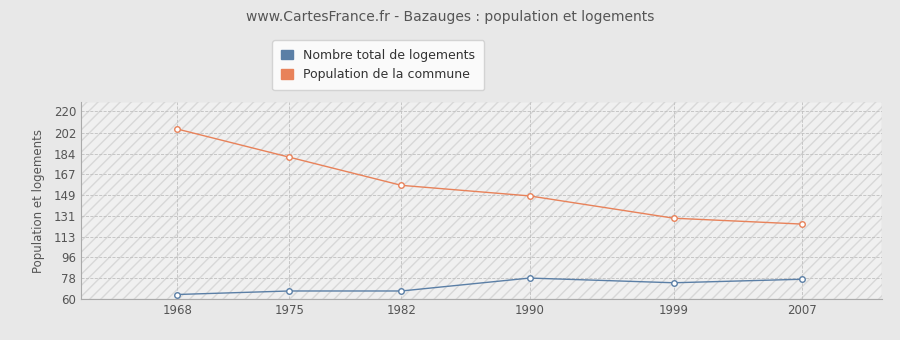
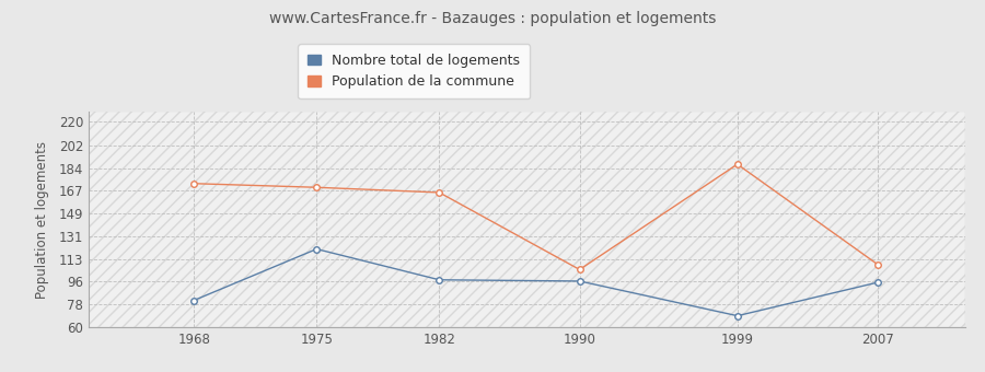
Population de la commune/1968: 205 -> 172
Nombre total de logements/1968: 64 -> 81
Population de la commune/1975: 181 -> 169
Nombre total de logements/1975: 67 -> 121
Population de la commune/1982: 157 -> 165
Nombre total de logements/1982: 67 -> 97
Population de la commune/1990: 148 -> 105
Nombre total de logements/1990: 78 -> 96
Population de la commune/1999: 129 -> 187
Nombre total de logements/1999: 74 -> 69
Population de la commune/2007: 124 -> 109
Nombre total de logements/2007: 77 -> 95
